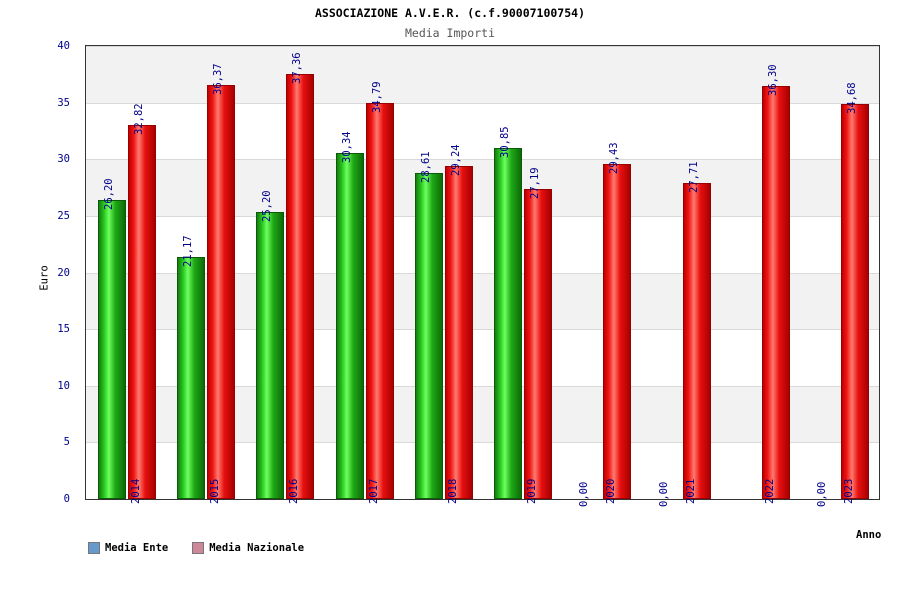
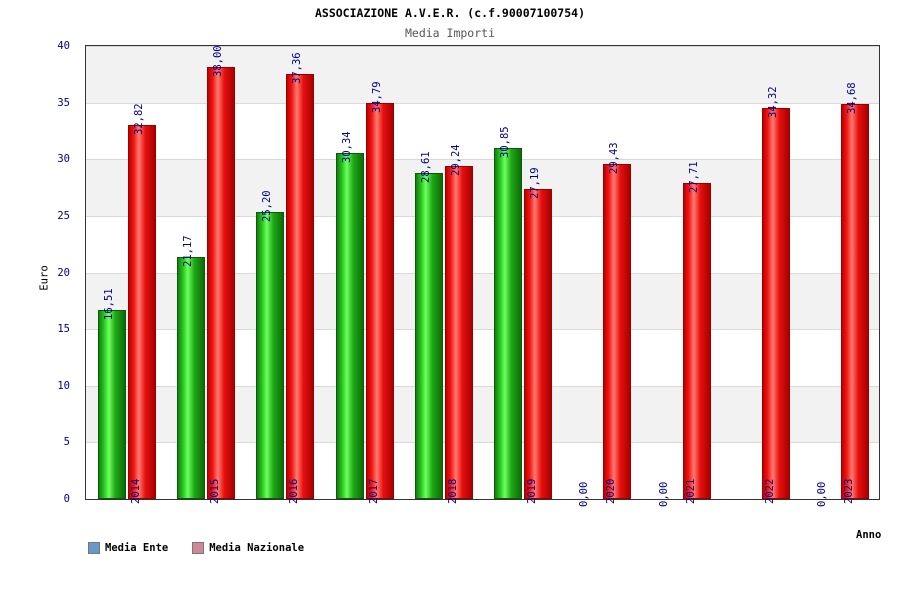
Media Ente/2014: 26,20 -> 16,51
Media Nazionale/2015: 36,37 -> 38,00
Media Nazionale/2022: 36,30 -> 34,32
